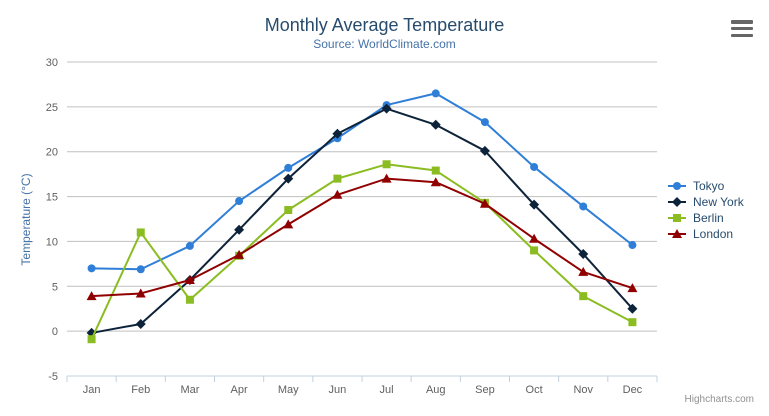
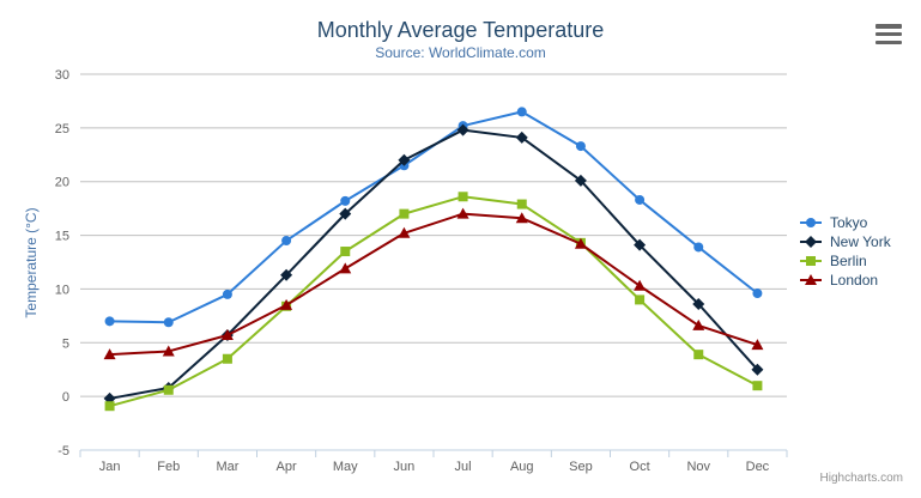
Berlin/Feb: 11 -> 1
New York/Aug: 23 -> 24
